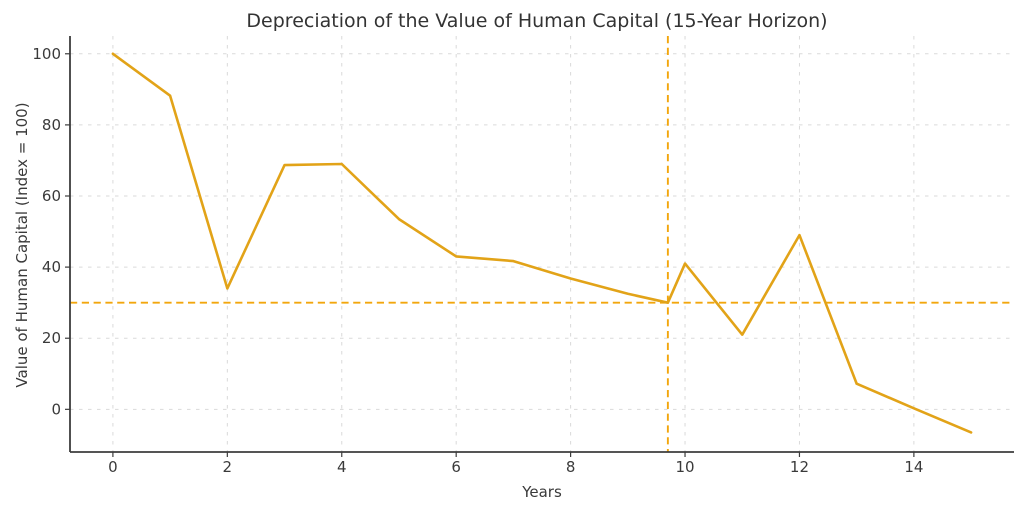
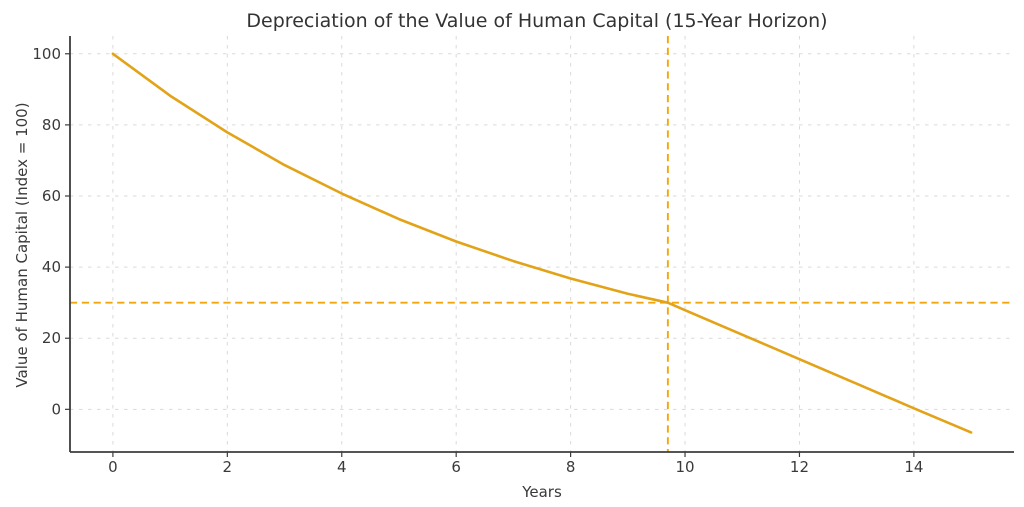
2: 34 -> 78
4: 69 -> 61
6: 43 -> 47
10: 41 -> 28
12: 49 -> 14
